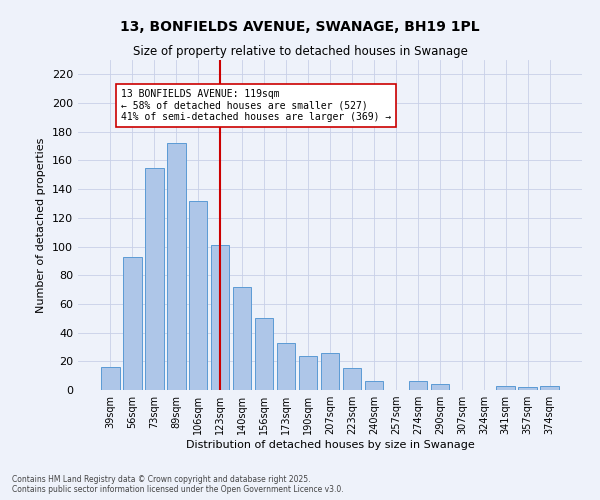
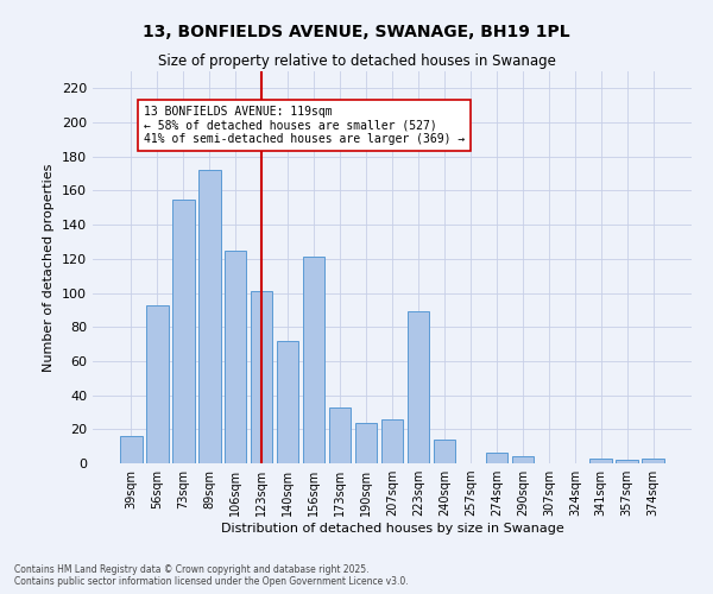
106sqm: 132 -> 125
156sqm: 50 -> 121
223sqm: 15 -> 89
240sqm: 6 -> 14
